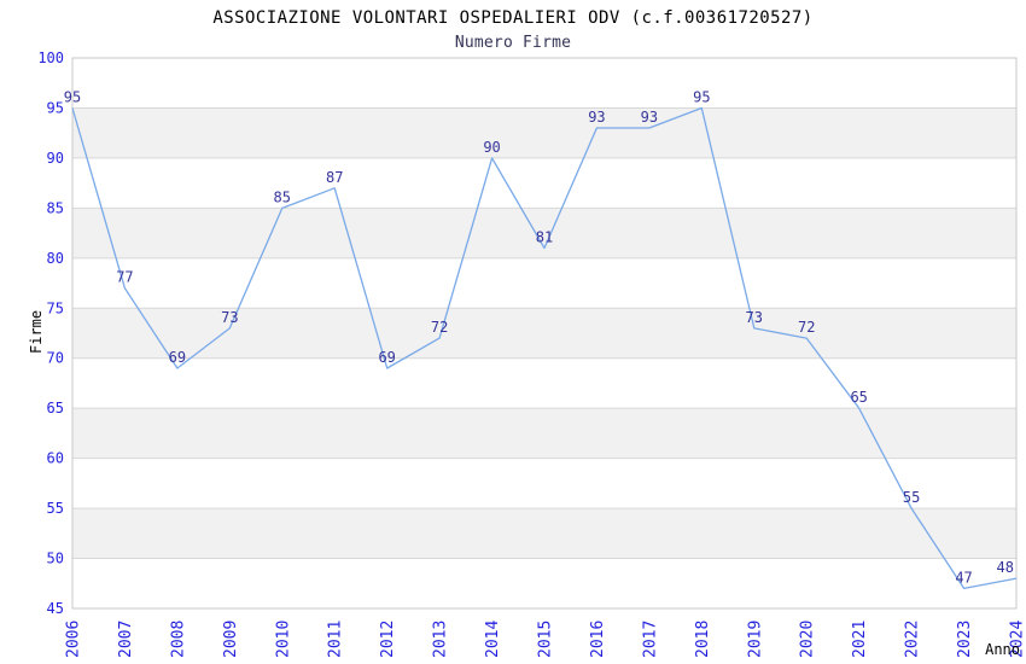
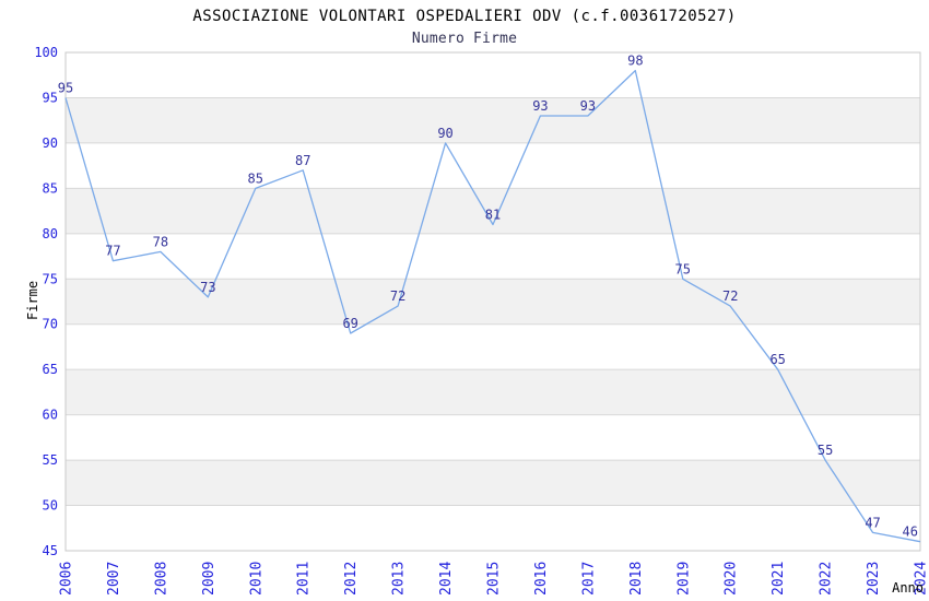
2008: 69 -> 78
2018: 95 -> 98
2019: 73 -> 75
2024: 48 -> 46
